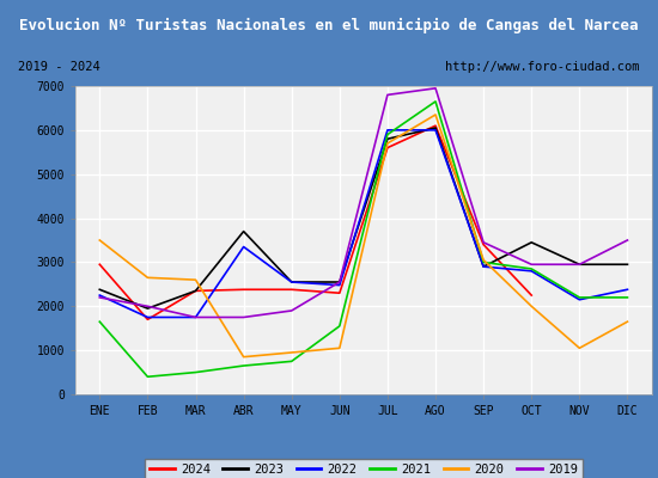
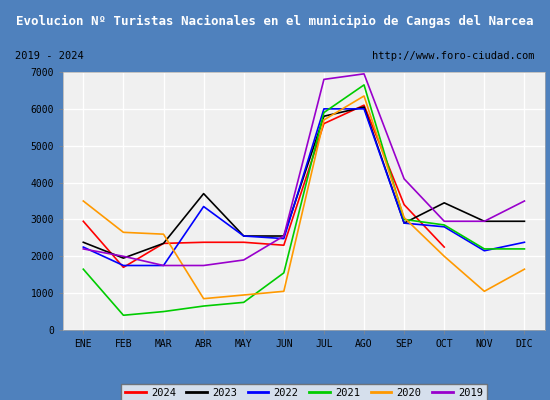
2019/SEP: 3450 -> 4100
